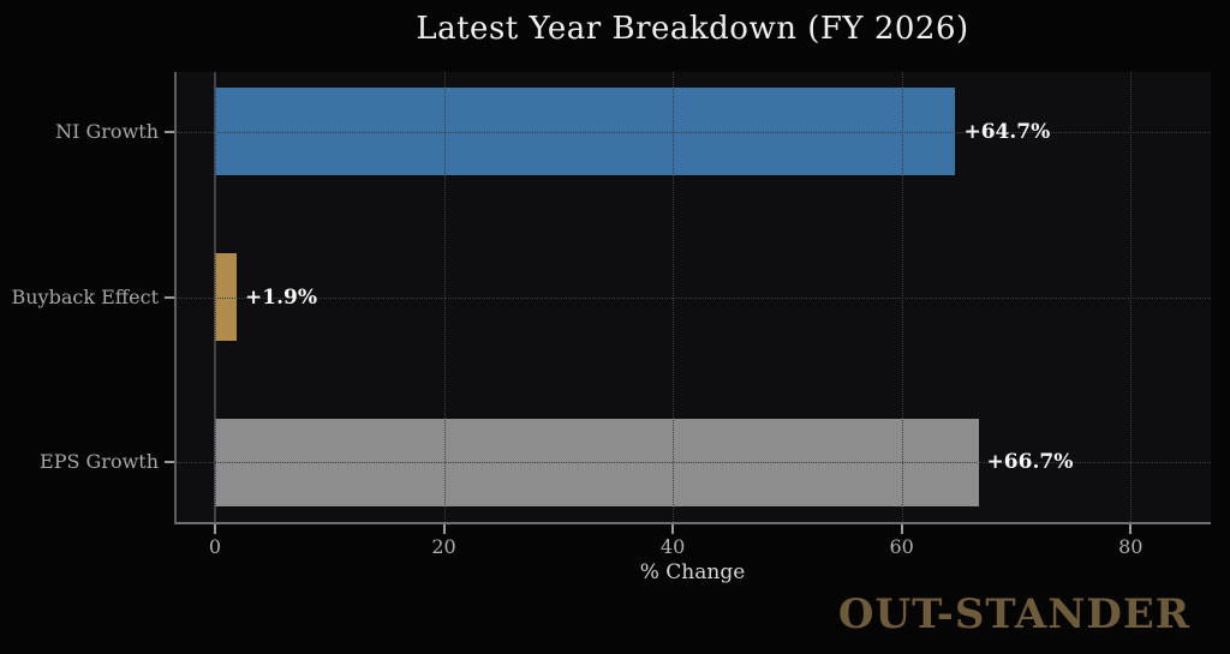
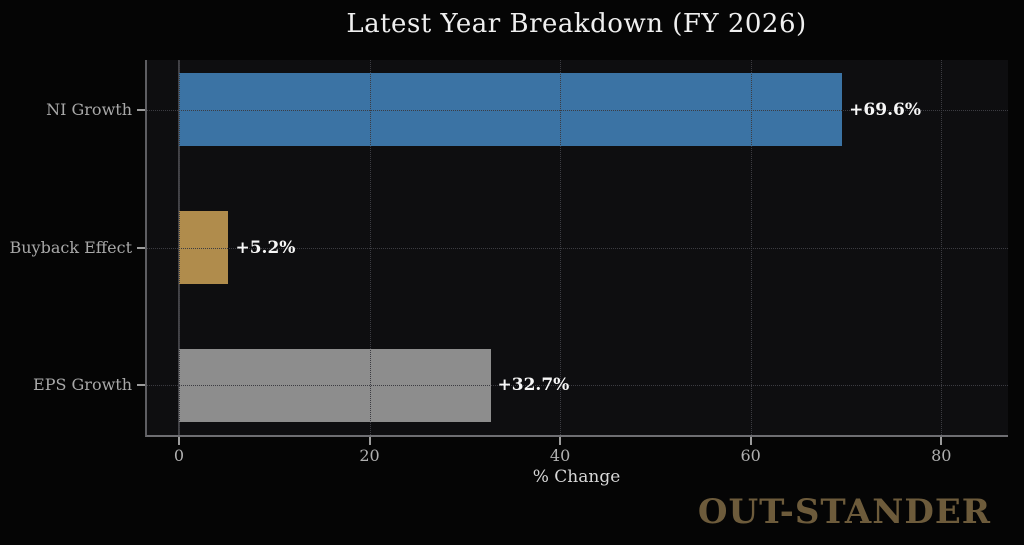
NI Growth: +64.7% -> +69.6%
Buyback Effect: +1.9% -> +5.2%
EPS Growth: +66.7% -> +32.7%
